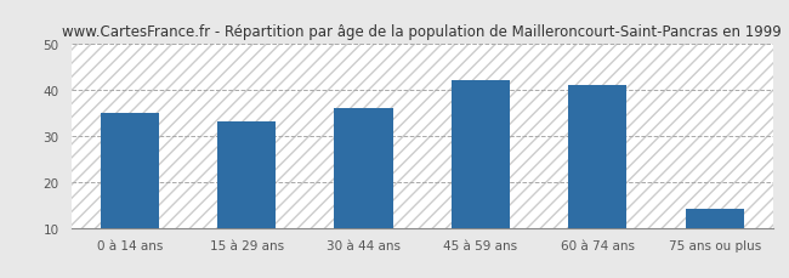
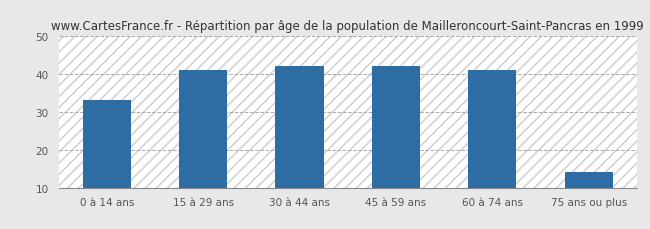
0 à 14 ans: 35 -> 33
15 à 29 ans: 33 -> 41
30 à 44 ans: 36 -> 42
